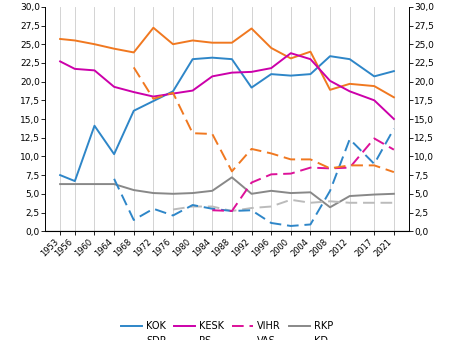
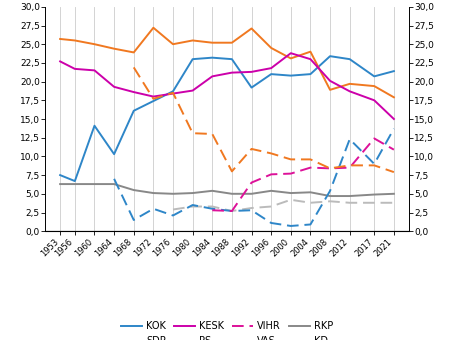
RKP/1988: 7,2 -> 5,0
RKP/2008: 3,2 -> 4,7
